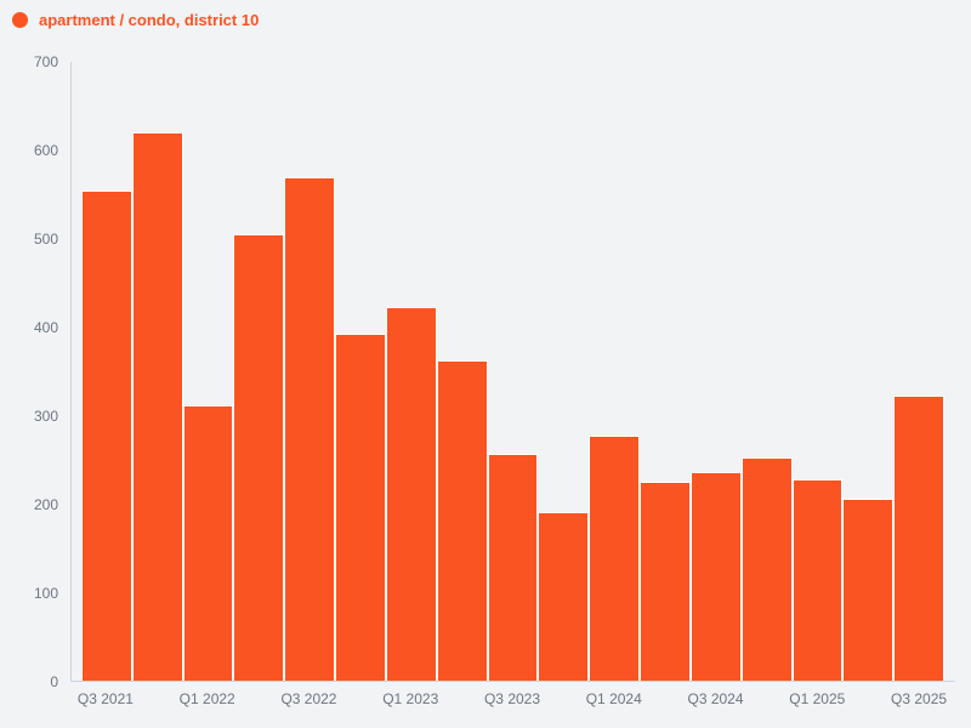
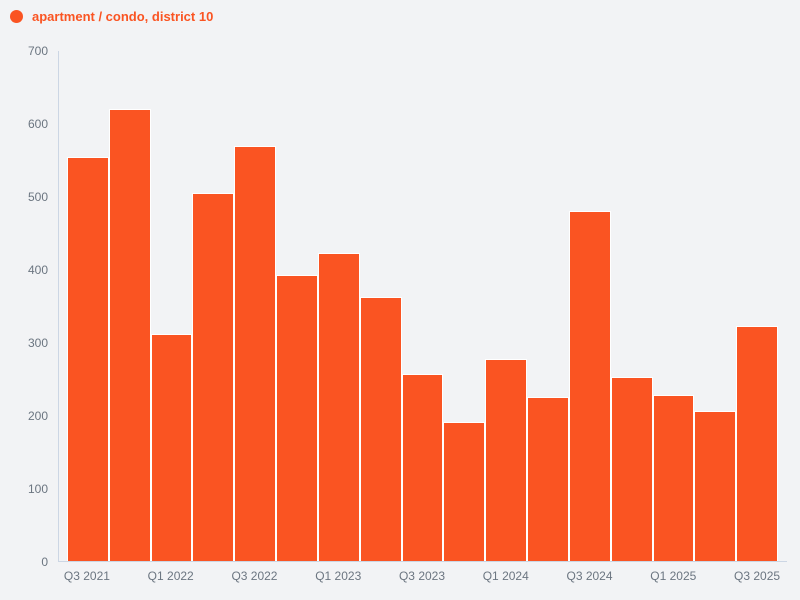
Q3 2024: 240 -> 480
